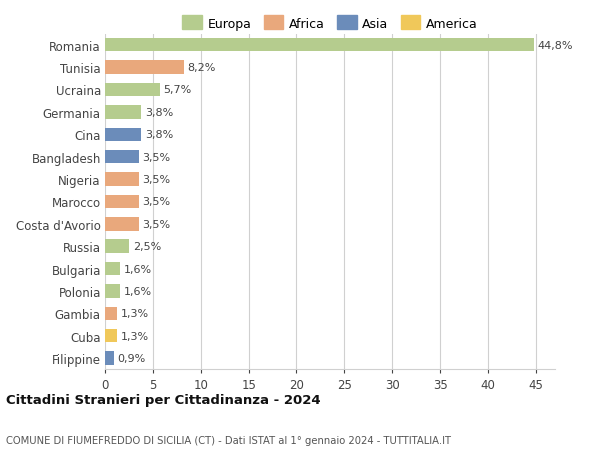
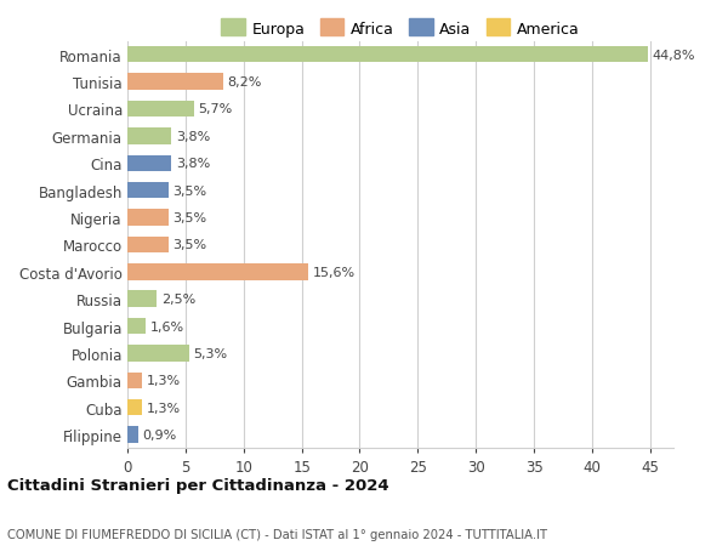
Costa d'Avorio: 3,5% -> 15,6%
Polonia: 1,6% -> 5,3%
